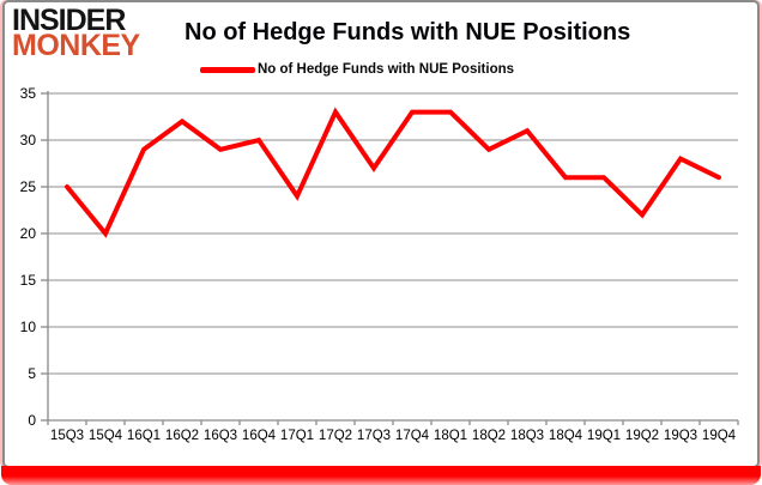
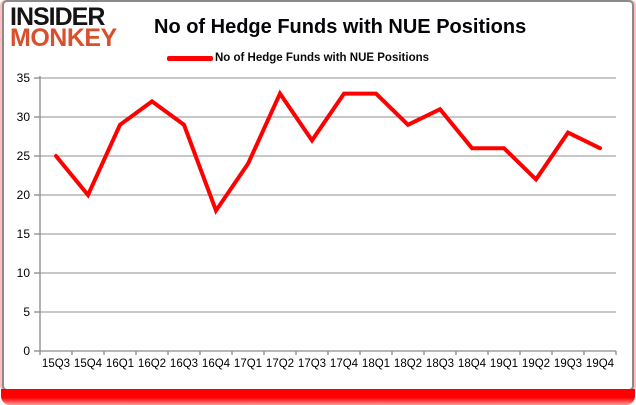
16Q4: 30 -> 18
